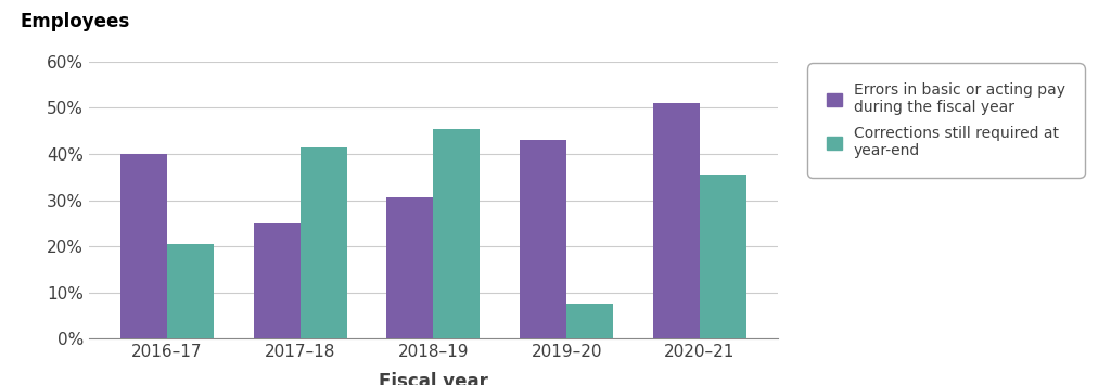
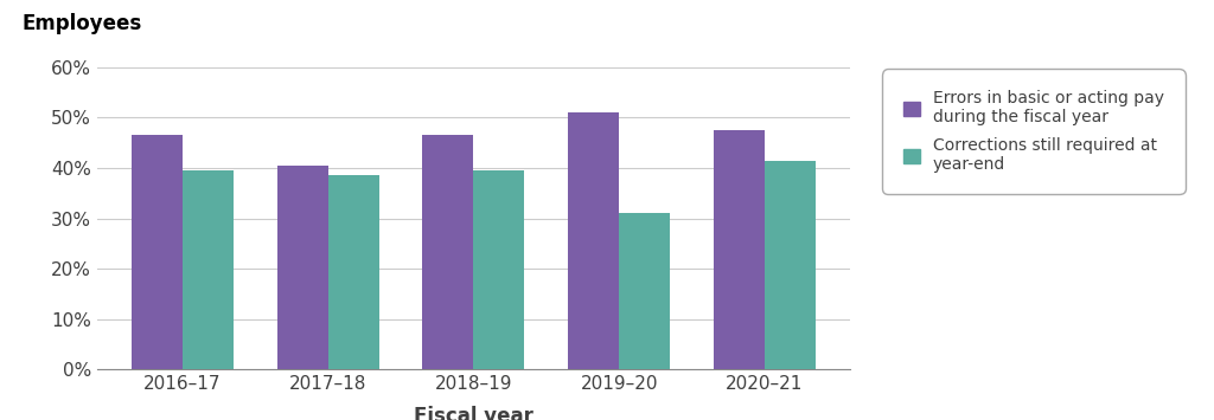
Errors in basic or acting pay during the fiscal year/2016–17: 40.0% -> 46.5%
Corrections still required at year-end/2016–17: 20.5% -> 39.5%
Errors in basic or acting pay during the fiscal year/2017–18: 25.0% -> 40.5%
Corrections still required at year-end/2017–18: 41.5% -> 38.5%
Errors in basic or acting pay during the fiscal year/2018–19: 30.5% -> 46.5%
Corrections still required at year-end/2018–19: 45.5% -> 39.5%
Errors in basic or acting pay during the fiscal year/2019–20: 43.0% -> 51.0%
Corrections still required at year-end/2019–20: 7.5% -> 31.0%
Errors in basic or acting pay during the fiscal year/2020–21: 51.0% -> 47.5%
Corrections still required at year-end/2020–21: 35.5% -> 41.5%
